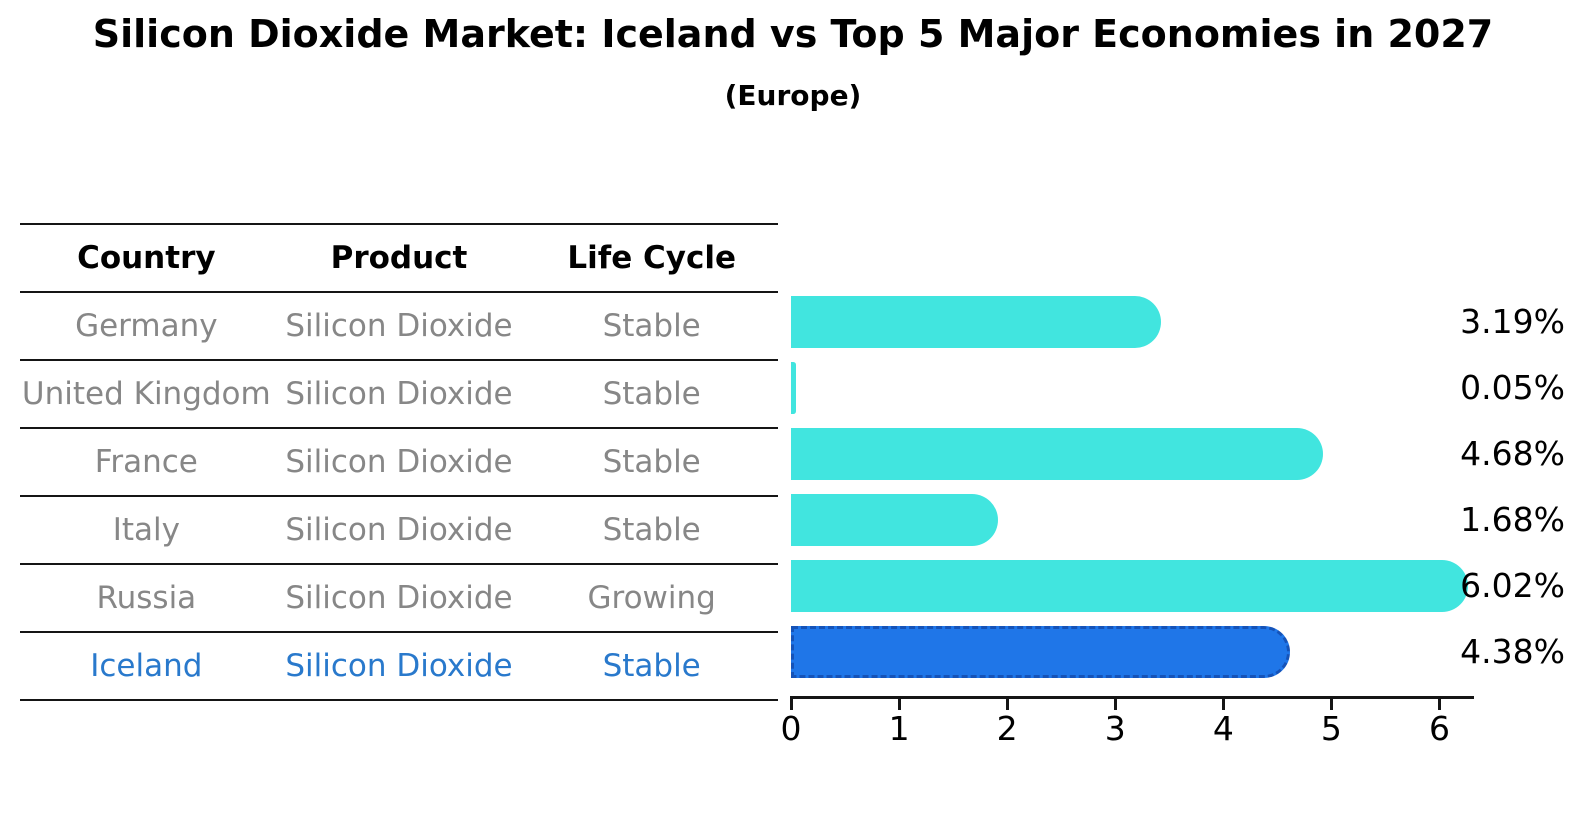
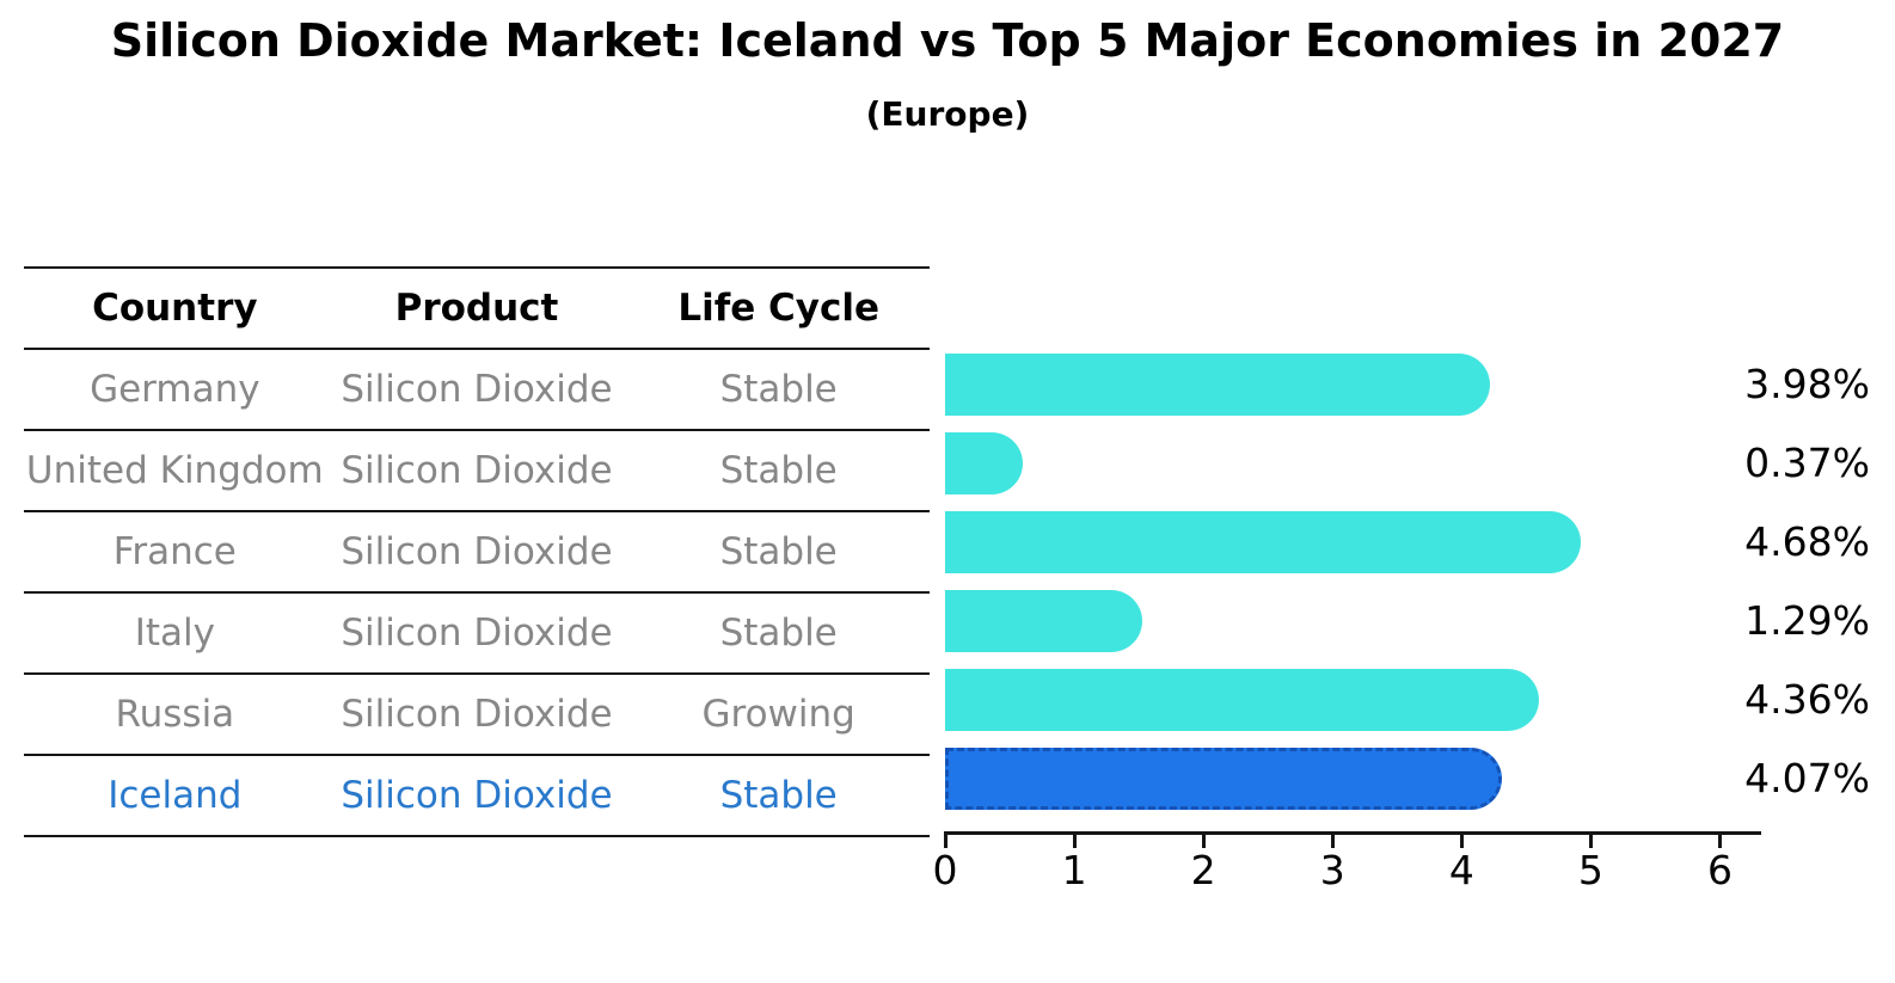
Germany: 3.19% -> 3.98%
United Kingdom: 0.05% -> 0.37%
Italy: 1.68% -> 1.29%
Russia: 6.02% -> 4.36%
Iceland: 4.38% -> 4.07%
